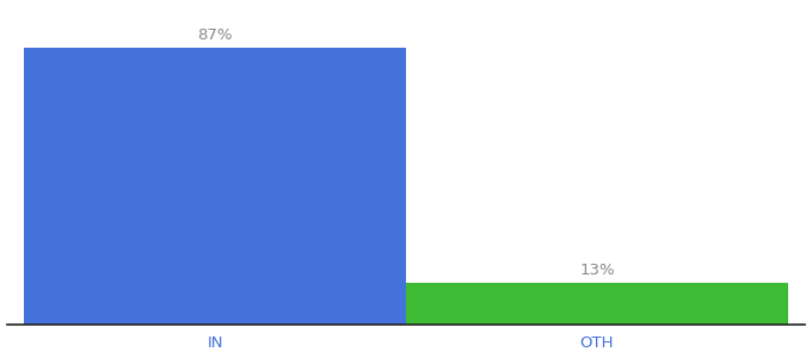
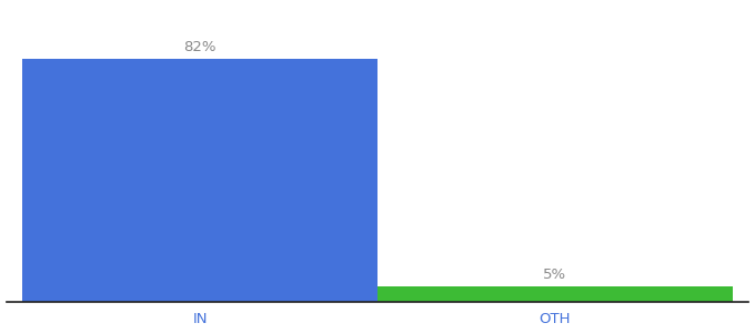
IN: 87% -> 82%
OTH: 13% -> 5%
